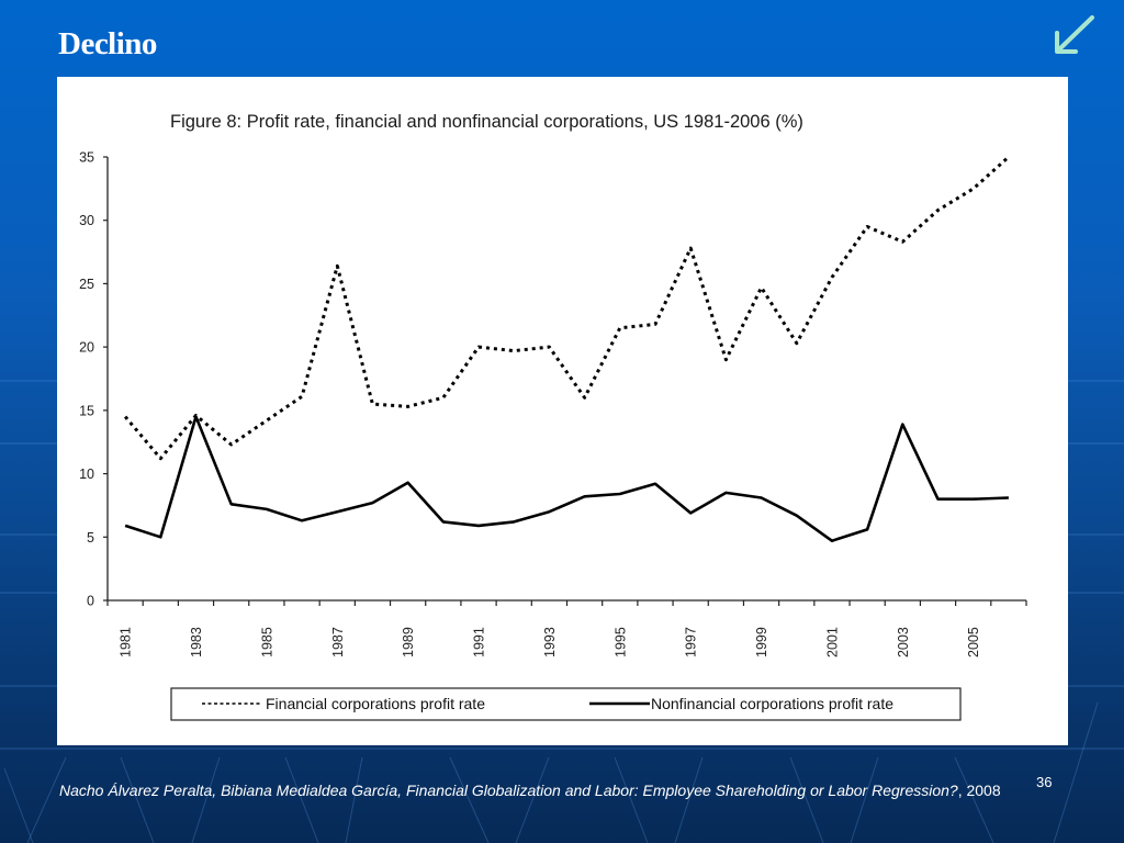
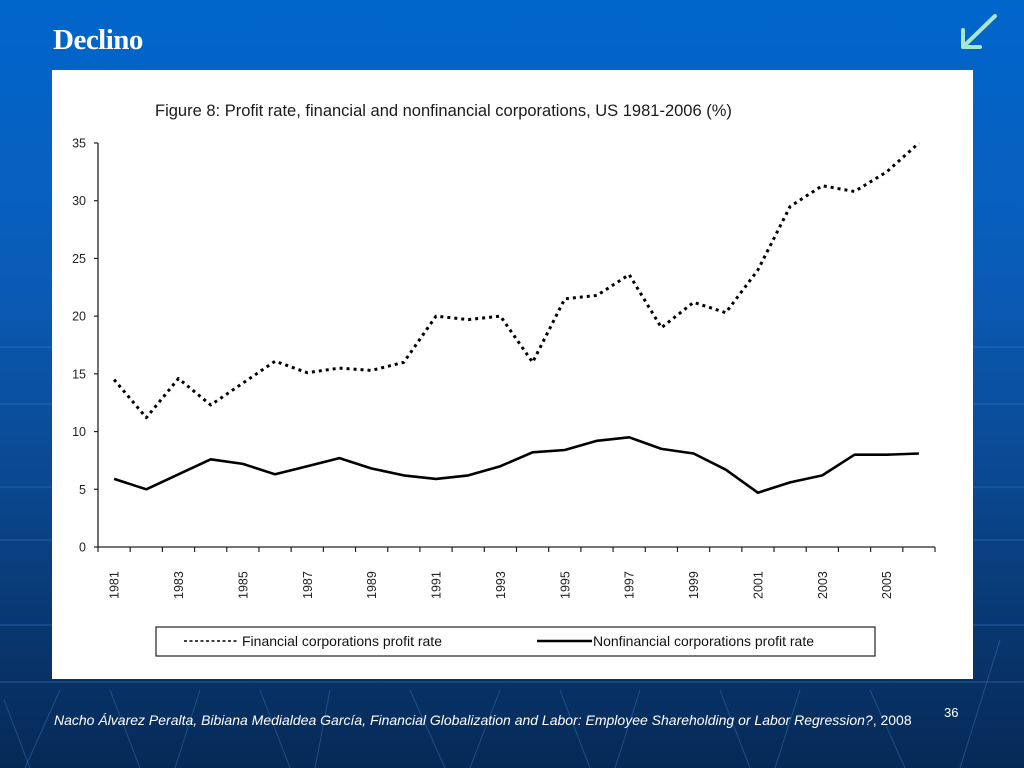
Nonfinancial corporations profit rate/1983: 14.5 -> 6.3
Financial corporations profit rate/1987: 26.4 -> 15.1
Nonfinancial corporations profit rate/1989: 9.3 -> 6.8
Financial corporations profit rate/1997: 27.8 -> 23.6
Nonfinancial corporations profit rate/1997: 6.9 -> 9.5
Financial corporations profit rate/1999: 24.7 -> 21.2
Financial corporations profit rate/2001: 25.5 -> 24.0
Financial corporations profit rate/2003: 28.3 -> 31.3
Nonfinancial corporations profit rate/2003: 13.9 -> 6.2
